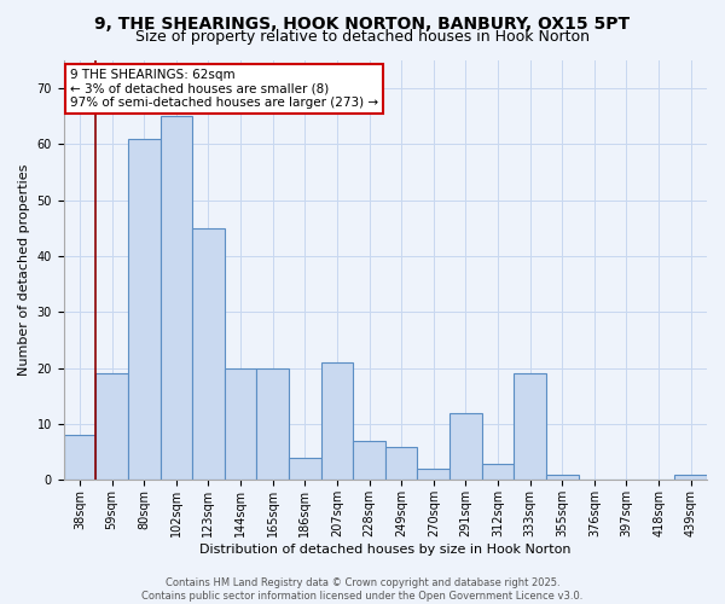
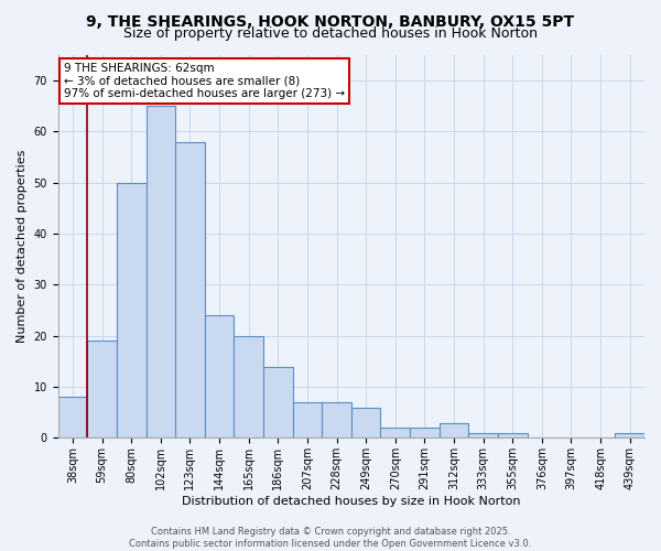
80sqm: 61 -> 50
123sqm: 45 -> 58
144sqm: 20 -> 24
186sqm: 4 -> 14
207sqm: 21 -> 7
291sqm: 12 -> 2
333sqm: 19 -> 1
